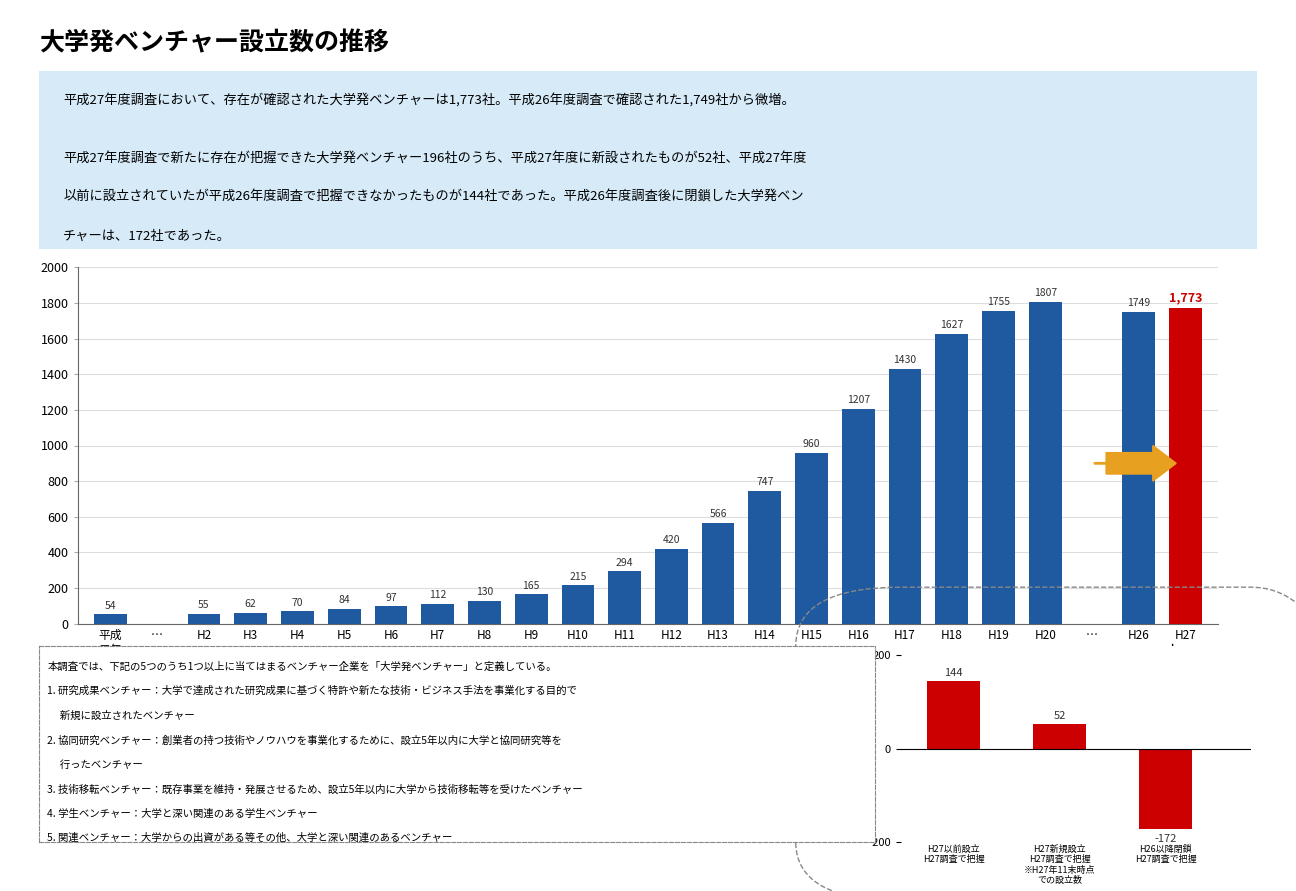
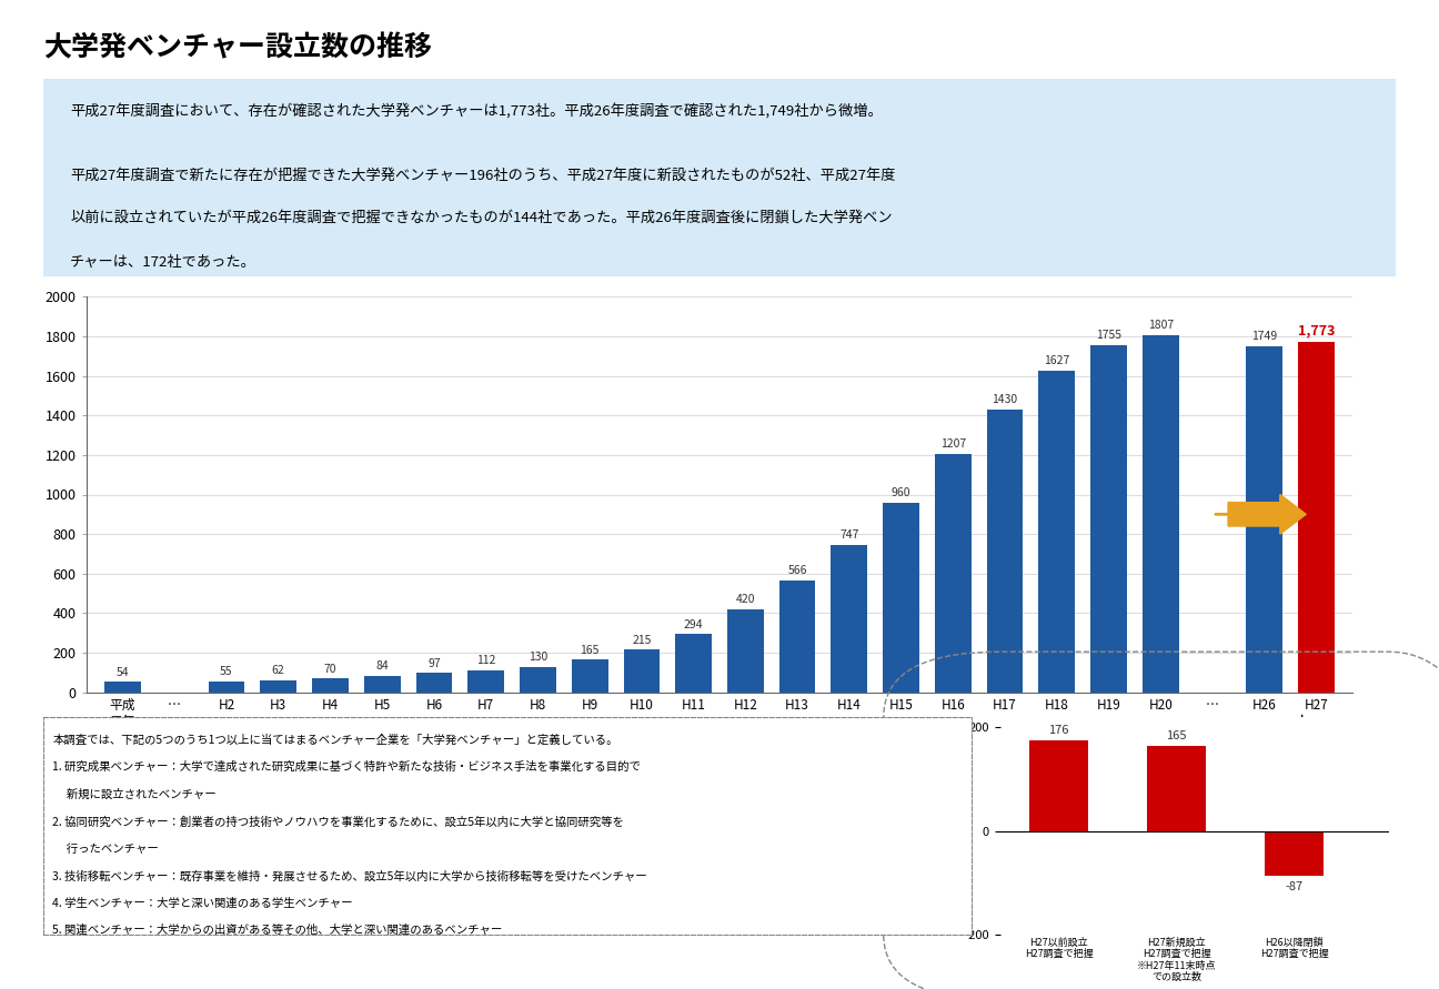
H27以前設立 H27調査で把握: 144 -> 176
H27新規設立 H27調査で把握 ※H27年11末時点 での設立数: 52 -> 165
H26以降閉鎖 H27調査で把握: -172 -> -87
